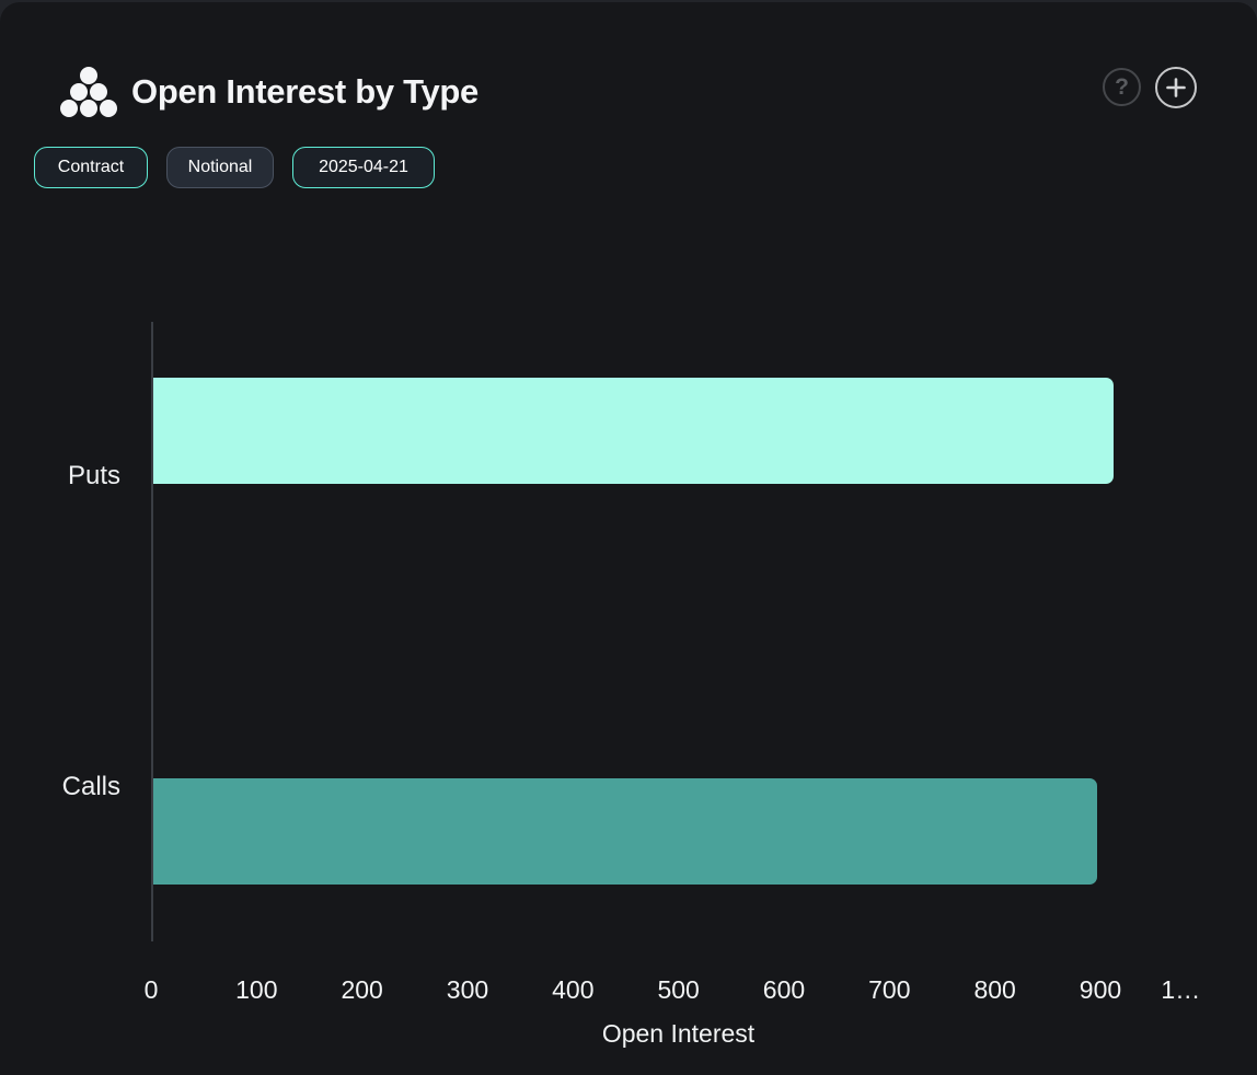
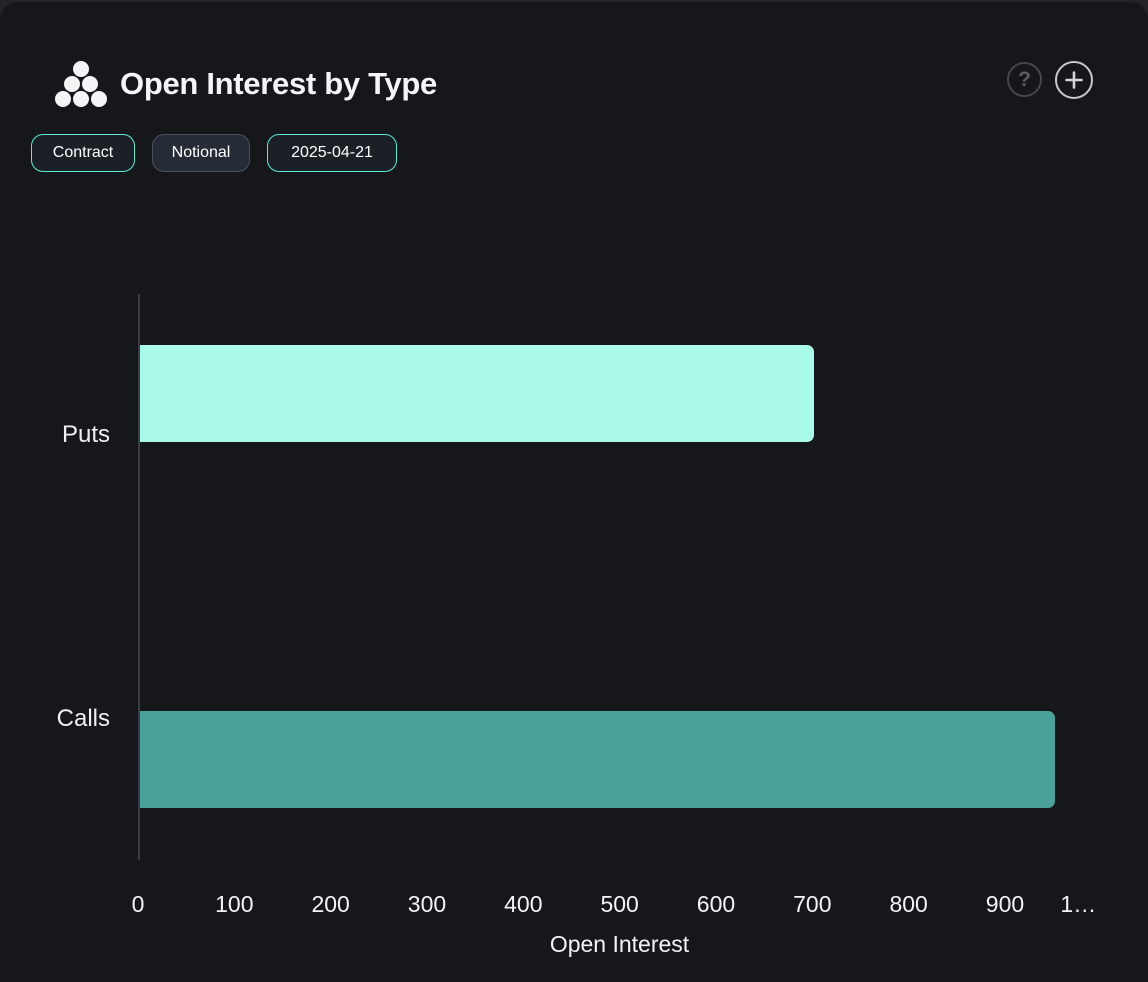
Puts: 910 -> 700
Calls: 900 -> 950
